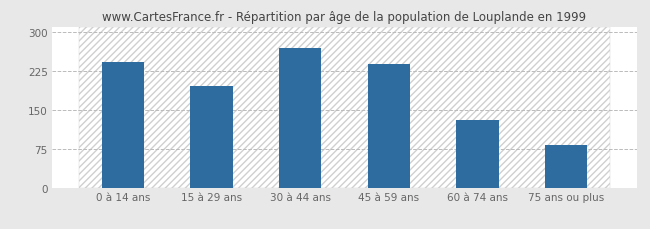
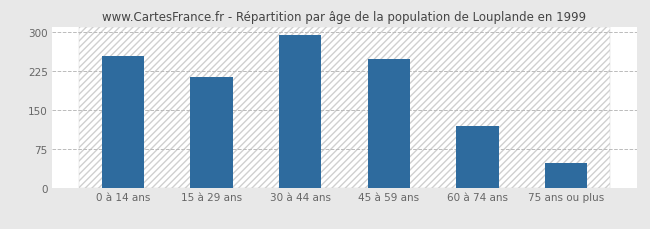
0 à 14 ans: 242 -> 253
15 à 29 ans: 196 -> 213
30 à 44 ans: 268 -> 293
45 à 59 ans: 238 -> 248
60 à 74 ans: 130 -> 118
75 ans ou plus: 82 -> 48
